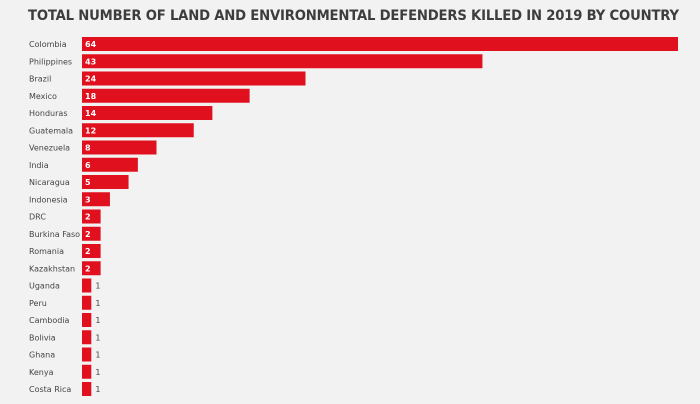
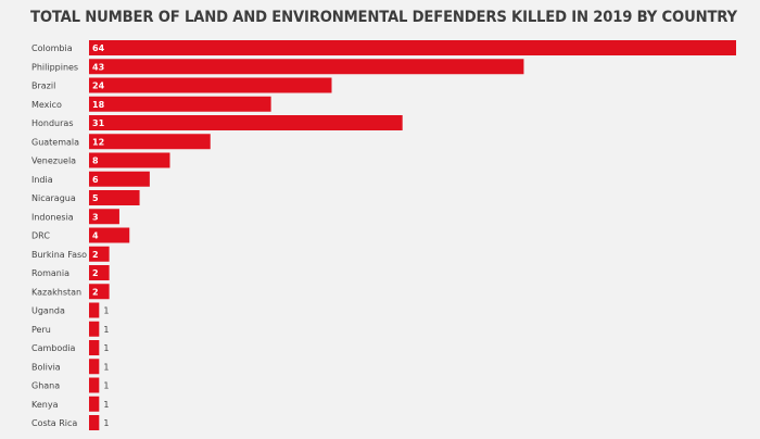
Honduras: 14 -> 31
DRC: 2 -> 4
